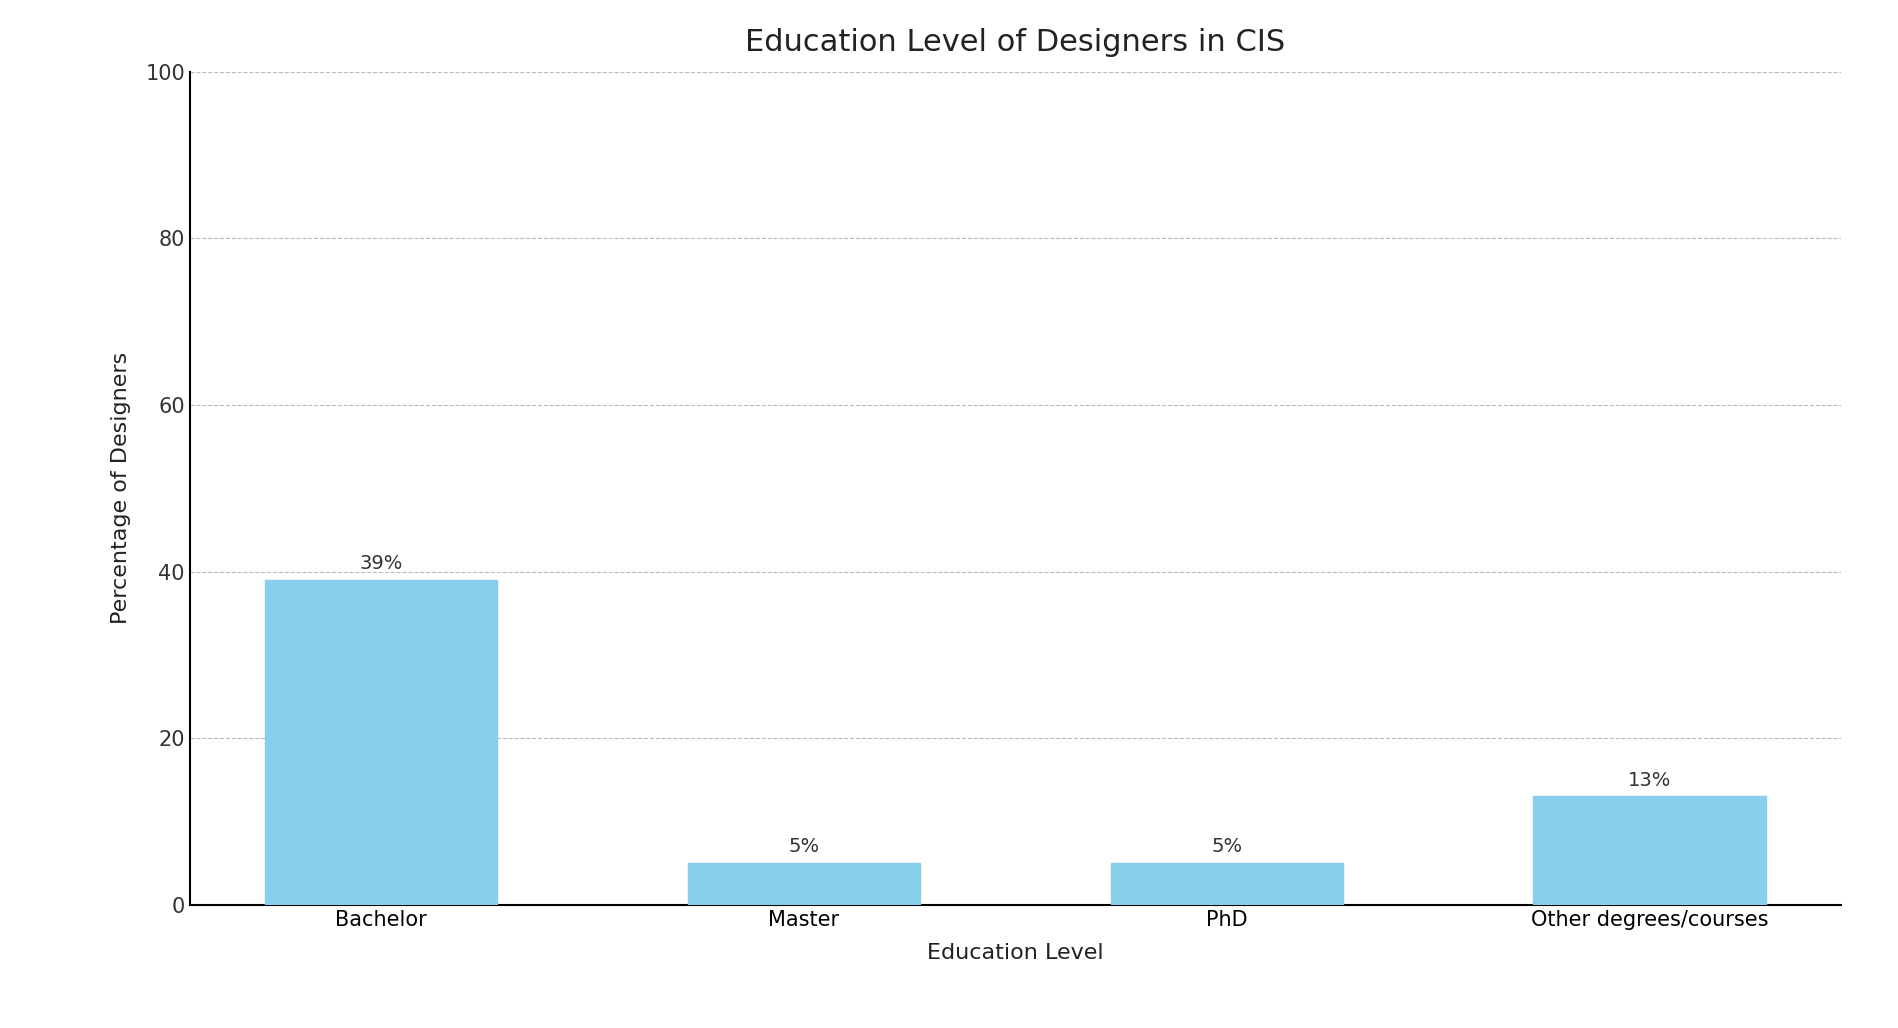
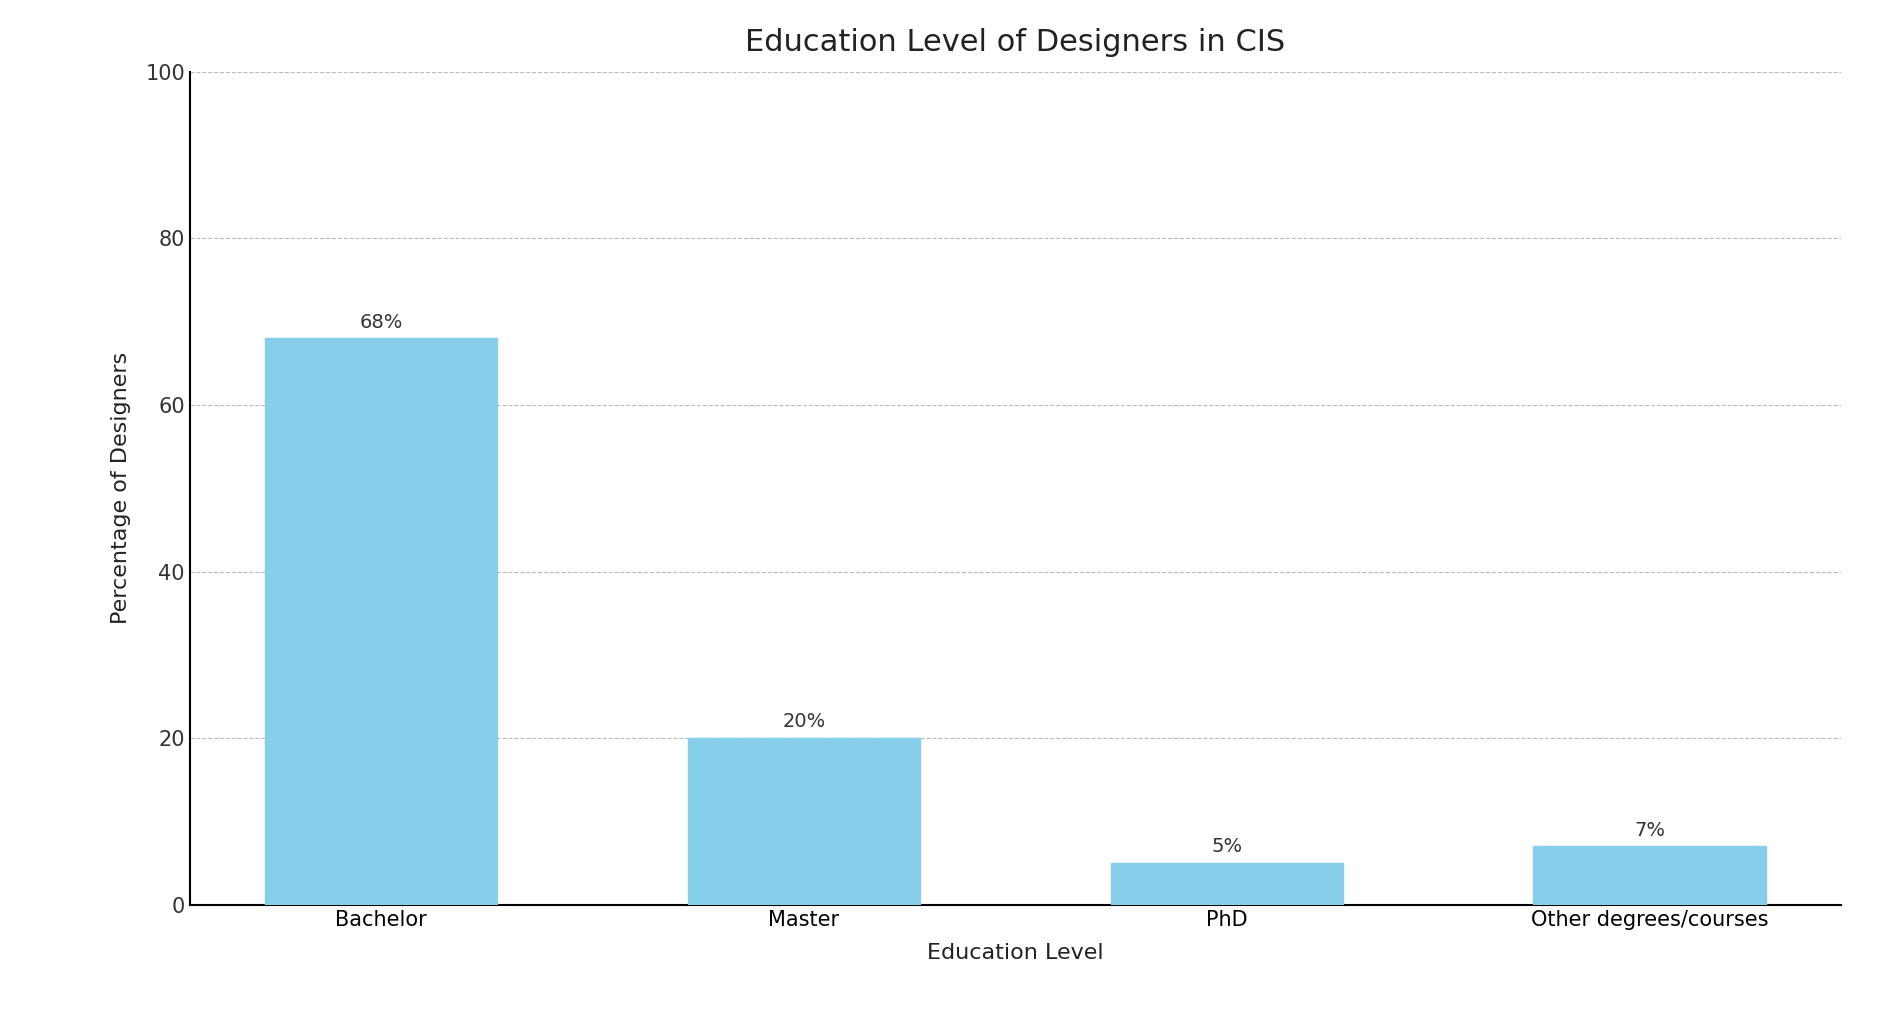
Bachelor: 39% -> 68%
Master: 5% -> 20%
Other degrees/courses: 13% -> 7%
